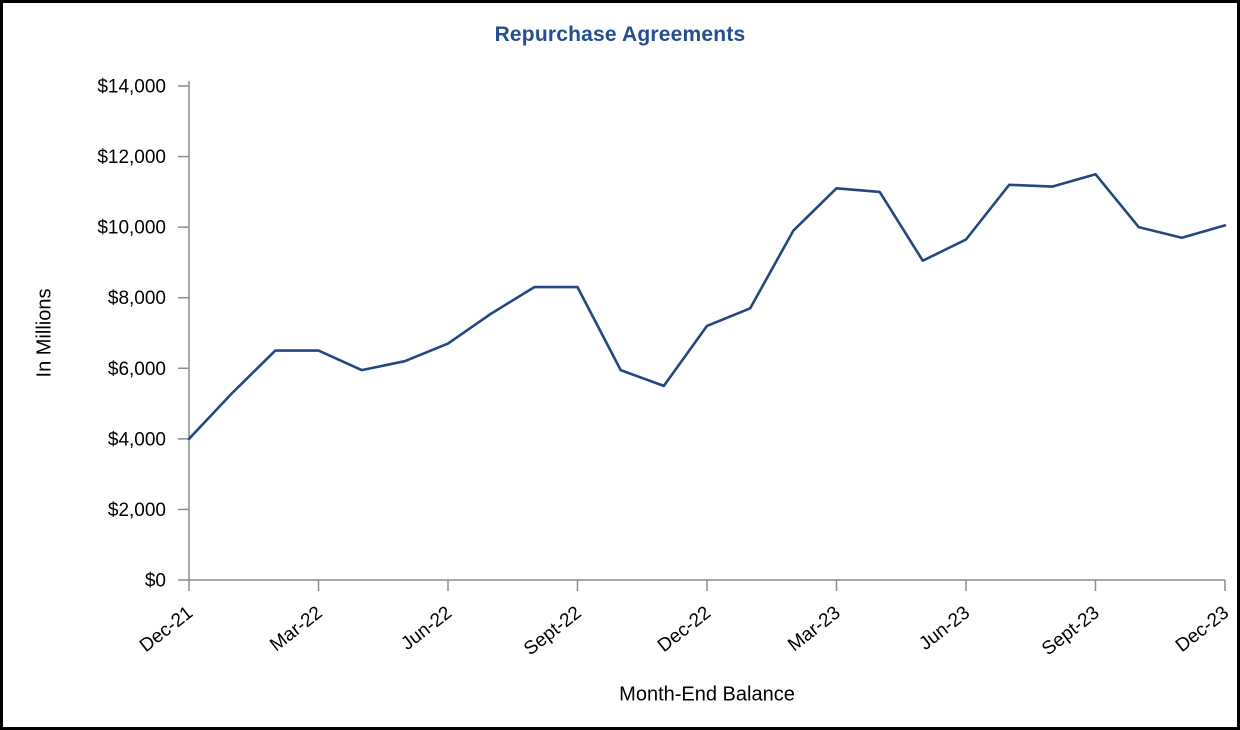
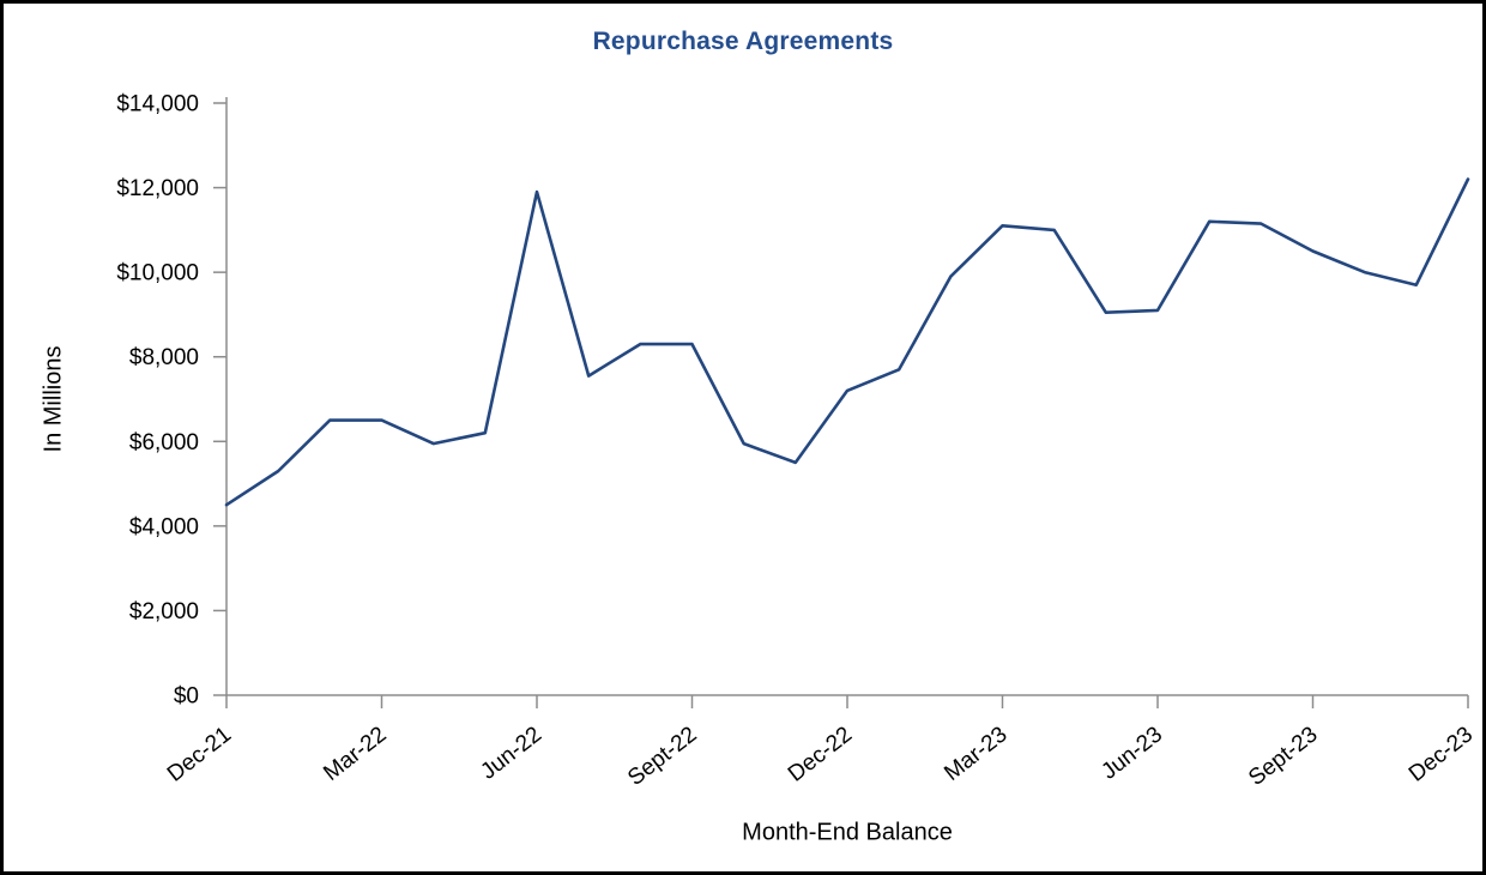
Dec-21: $4000 -> $4500
Jun-22: $6700 -> $11900
Jun-23: $9600 -> $9100
Sept-23: $11500 -> $10500
Dec-23: $10000 -> $12200
